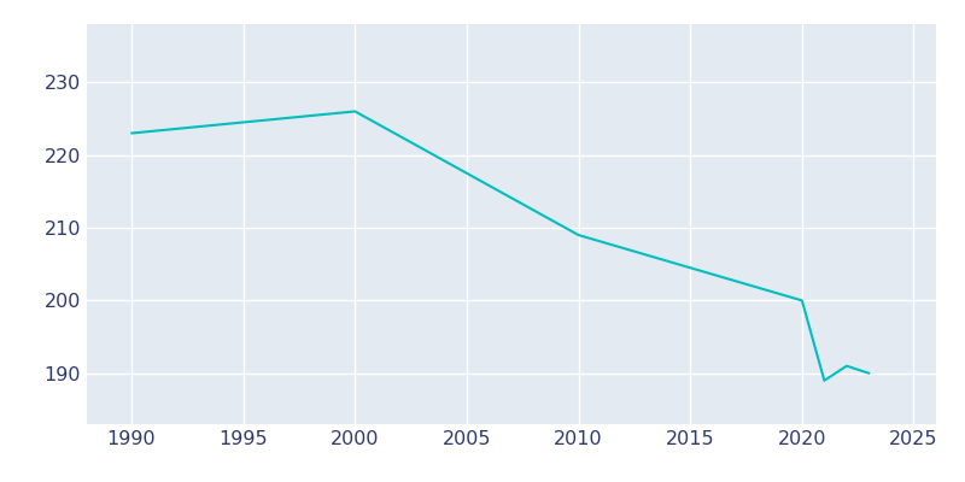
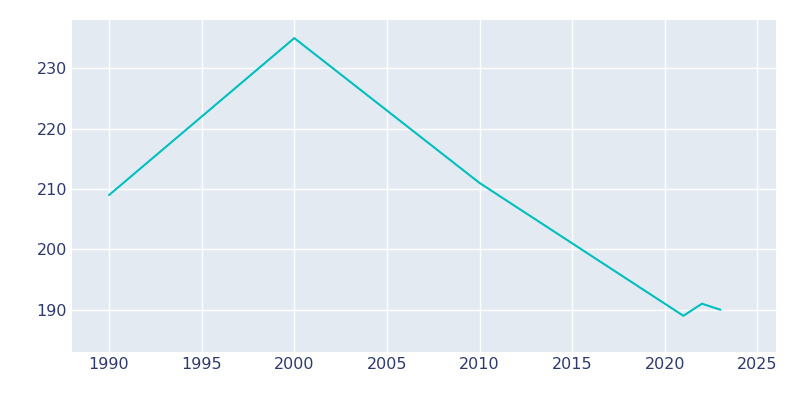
1990: 223 -> 209
2000: 226 -> 235
2010: 209 -> 211
2020: 200 -> 191
